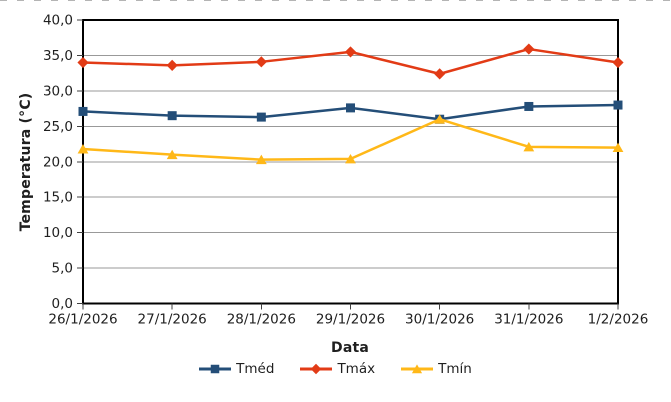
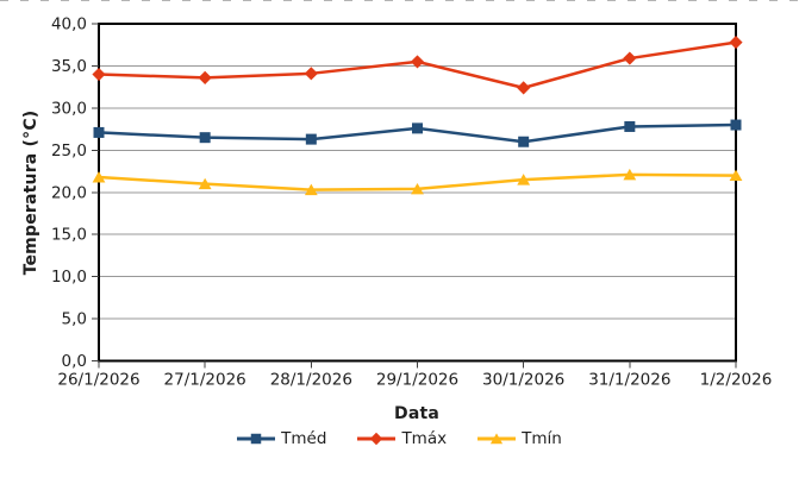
Tmín/30/1/2026: 26 -> 22
Tmáx/1/2/2026: 34 -> 38
